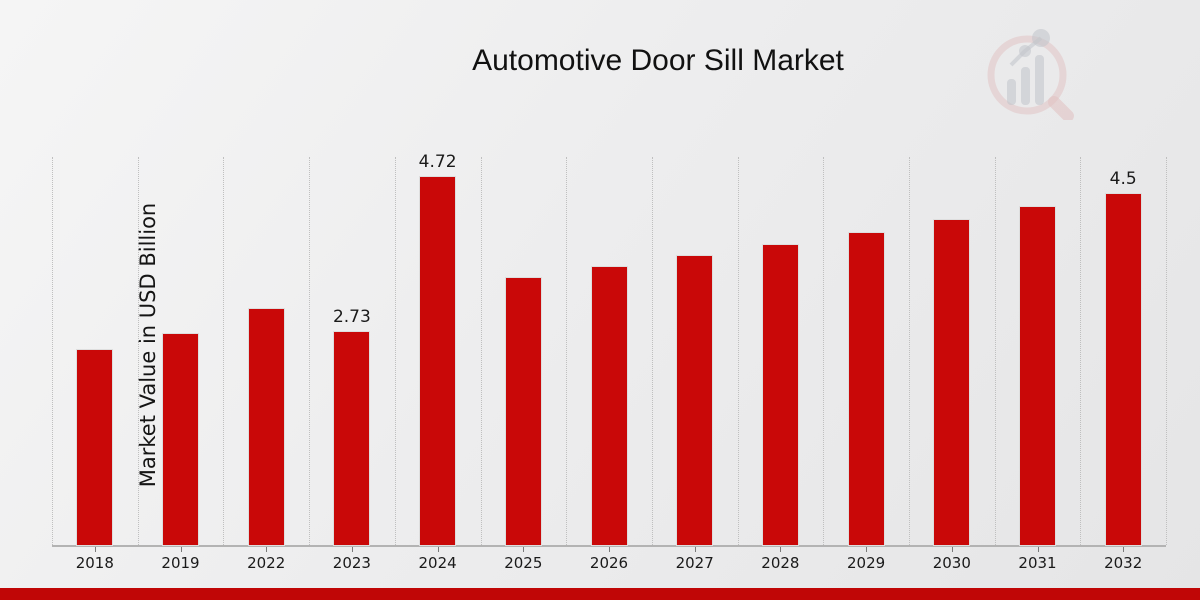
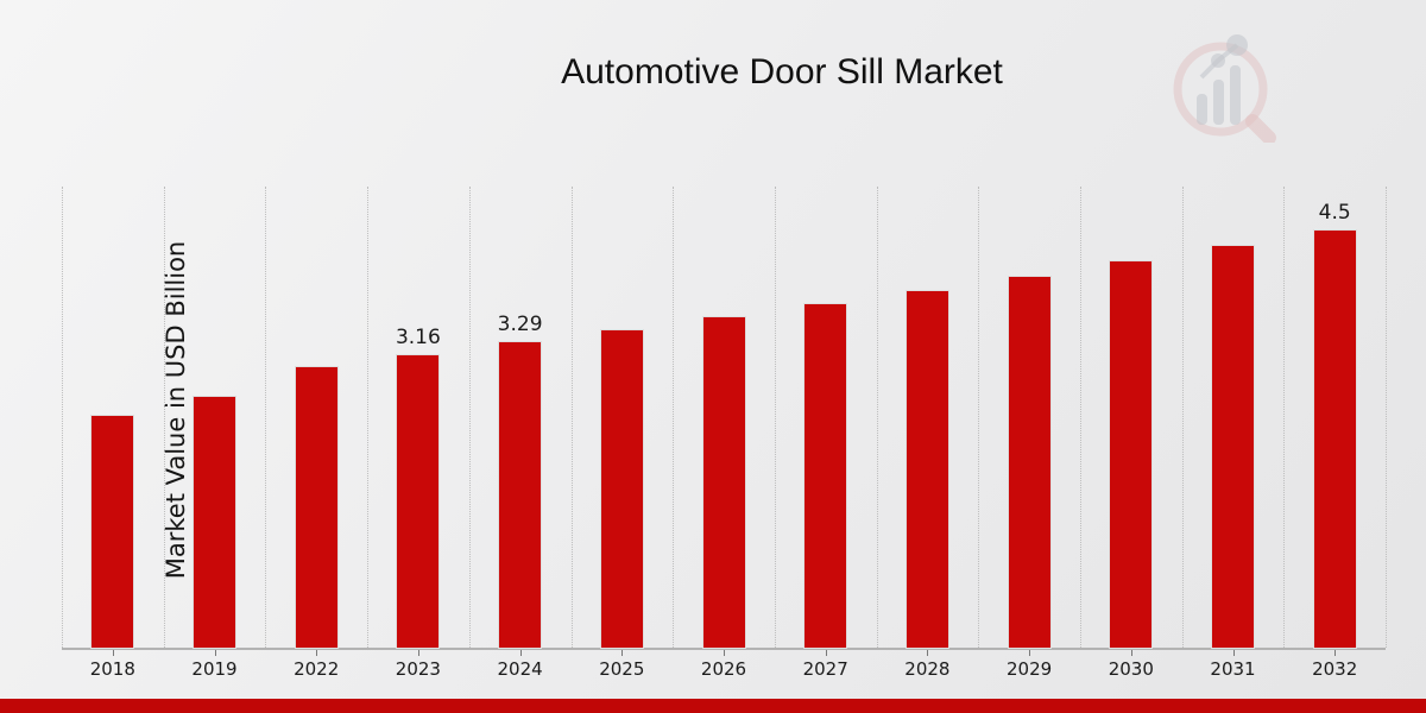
2023: 2.73 -> 3.16
2024: 4.72 -> 3.29
